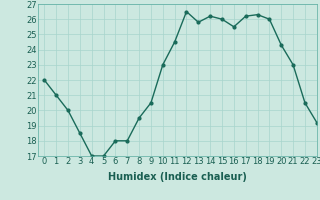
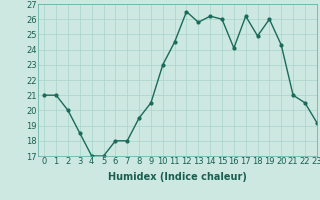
0: 22.0 -> 21.0
16: 25.5 -> 24.1
18: 26.3 -> 24.9
21: 23.0 -> 21.0
